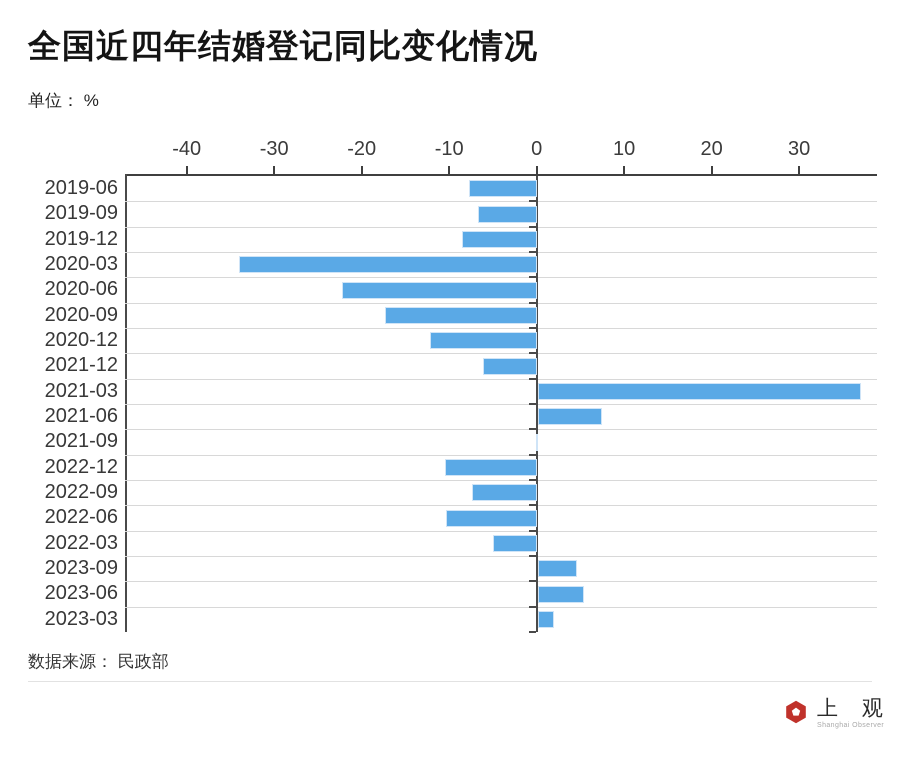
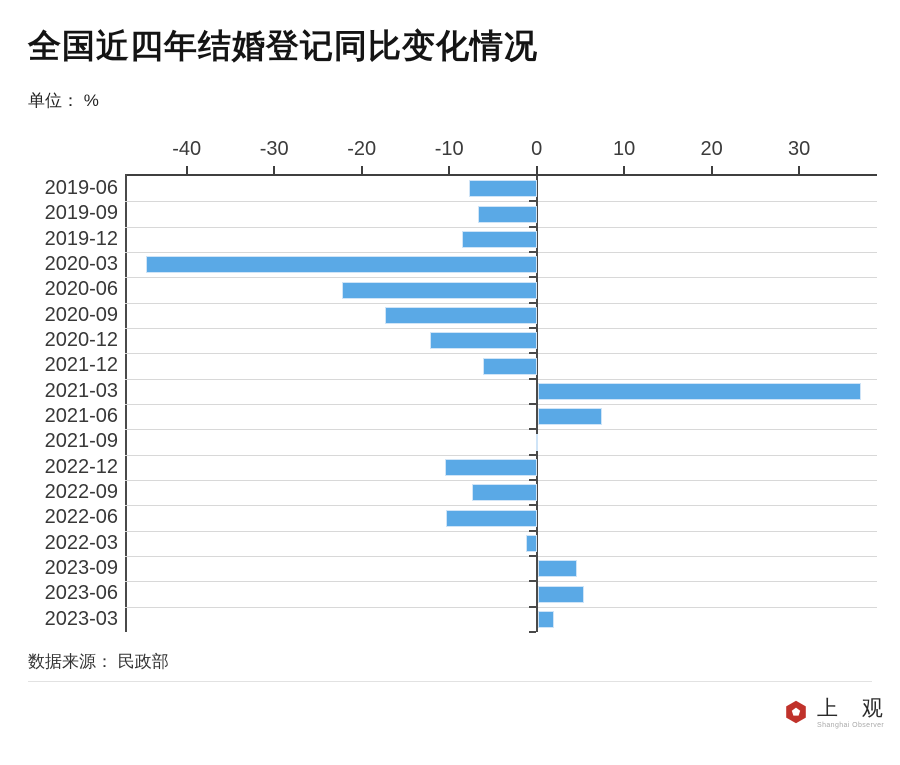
2020-03: -34 -> -45
2022-03: -5 -> -1
